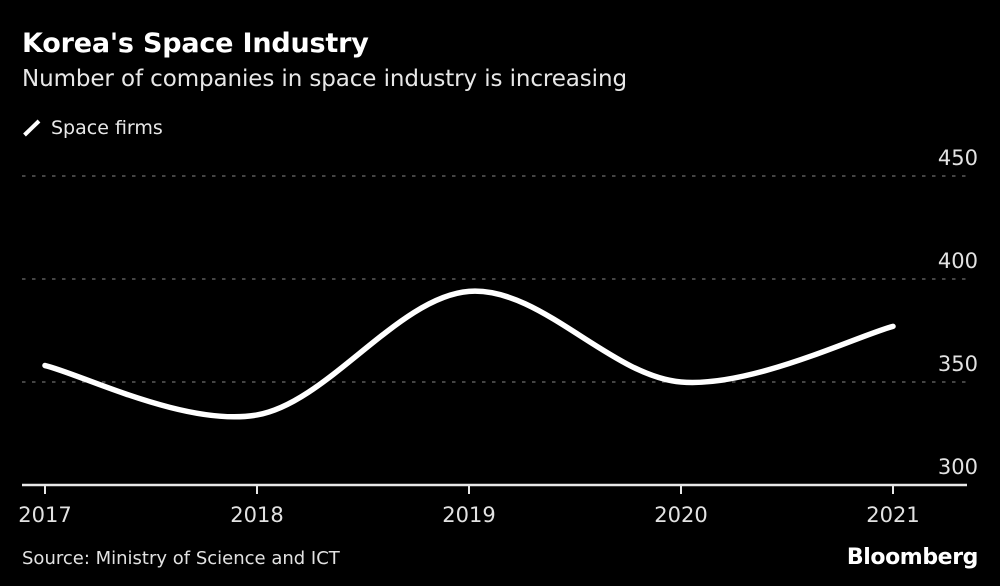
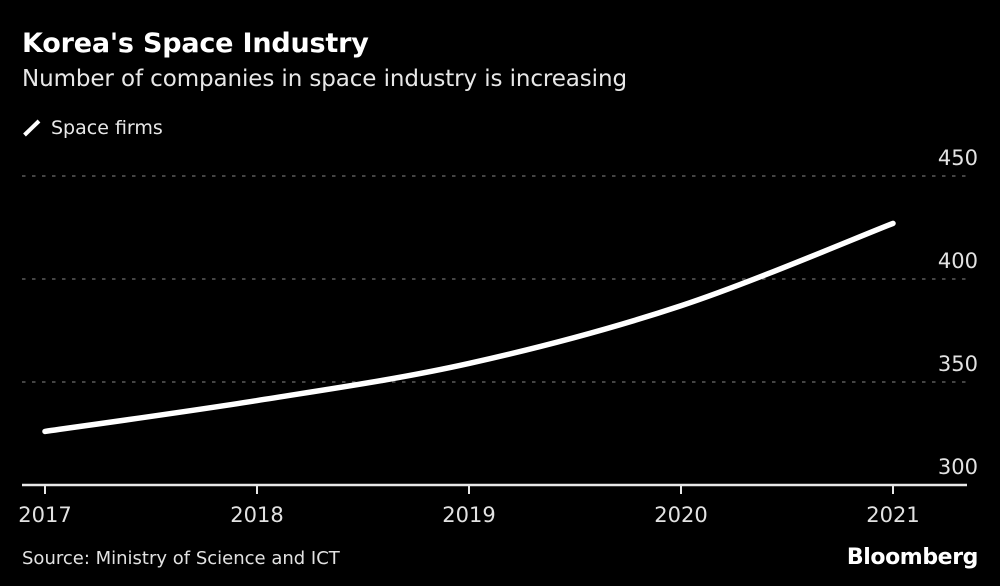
2017: 358 -> 326
2018: 334 -> 341
2019: 394 -> 359
2020: 350 -> 387
2021: 377 -> 427
